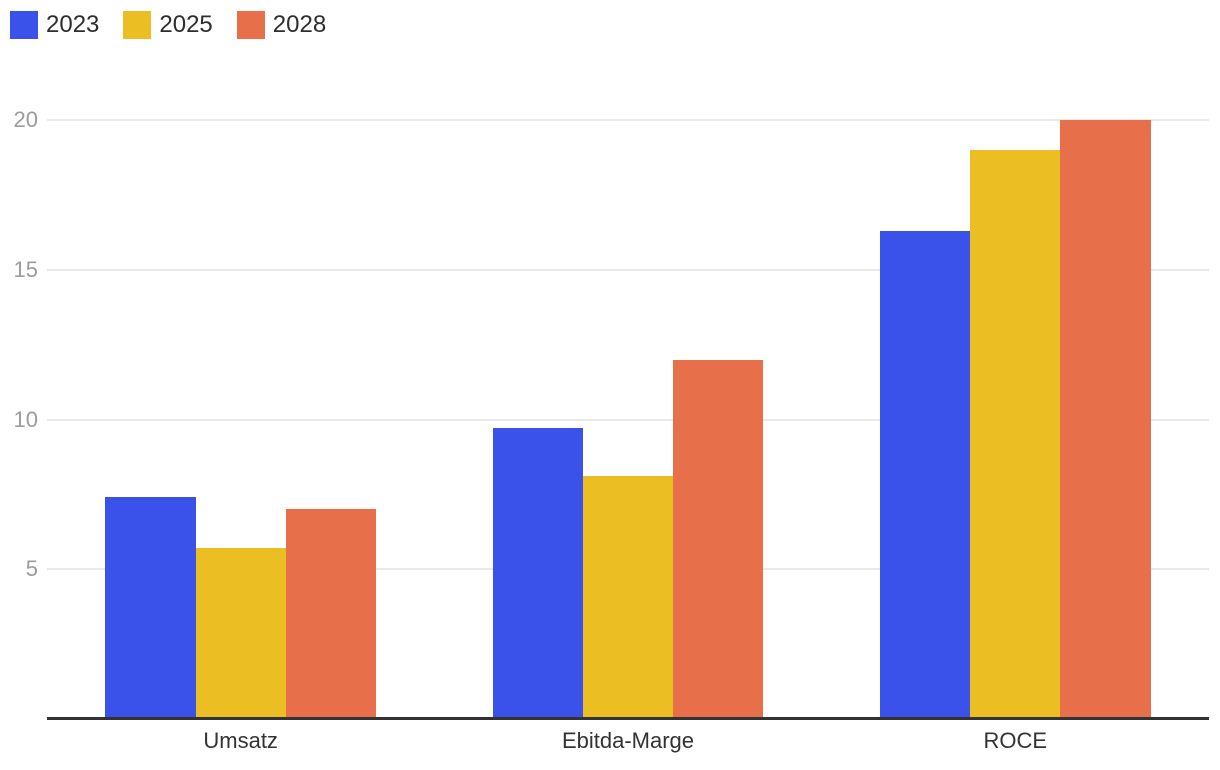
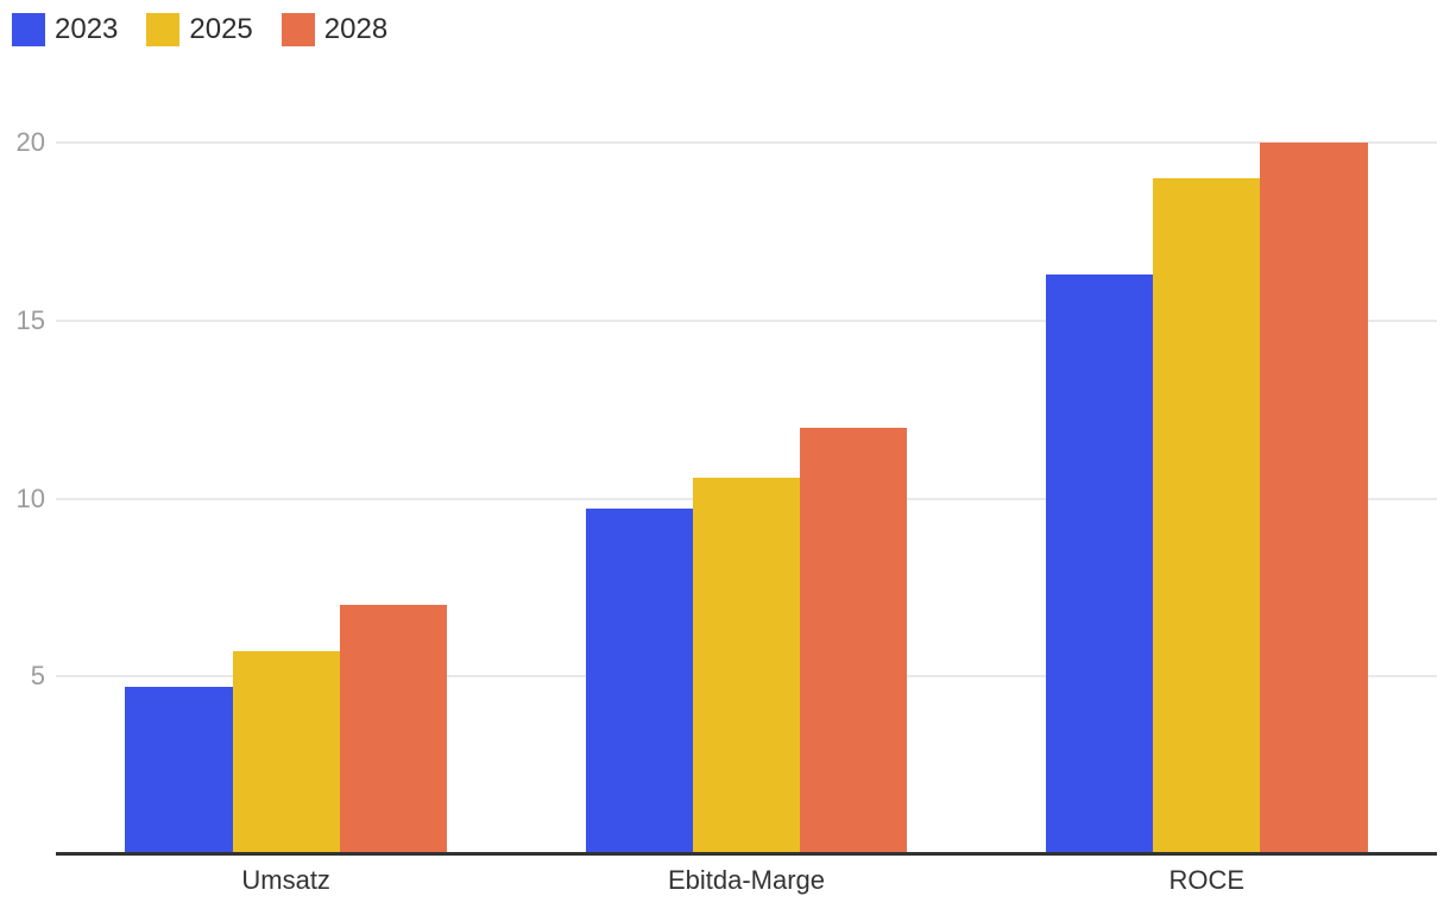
2023/Umsatz: 7.4 -> 4.7
2025/Ebitda-Marge: 8.1 -> 10.6
